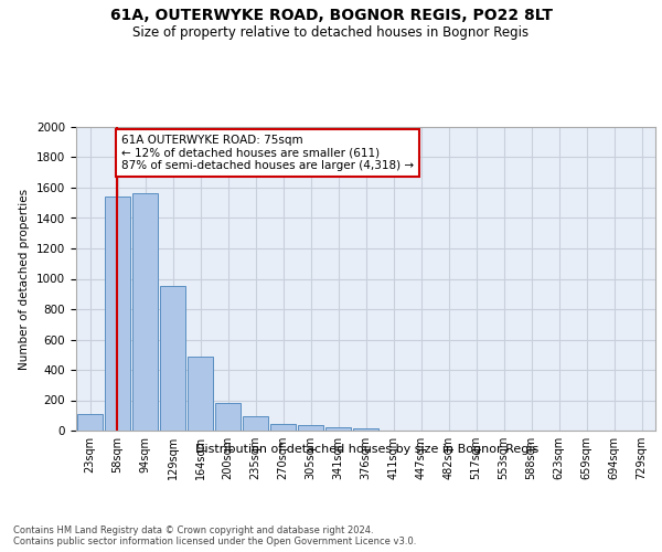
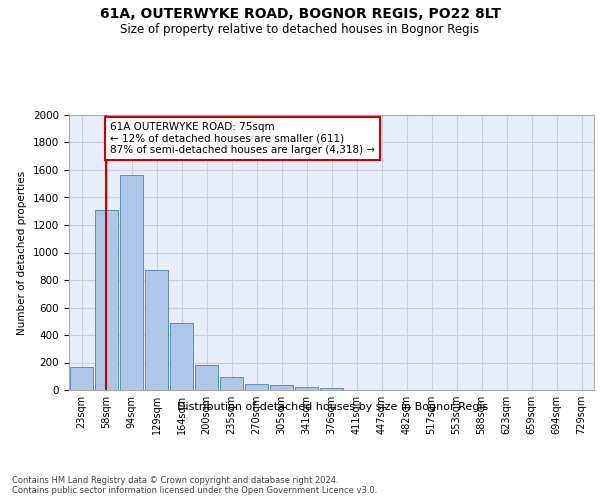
23sqm: 110 -> 170
58sqm: 1540 -> 1310
129sqm: 950 -> 870
